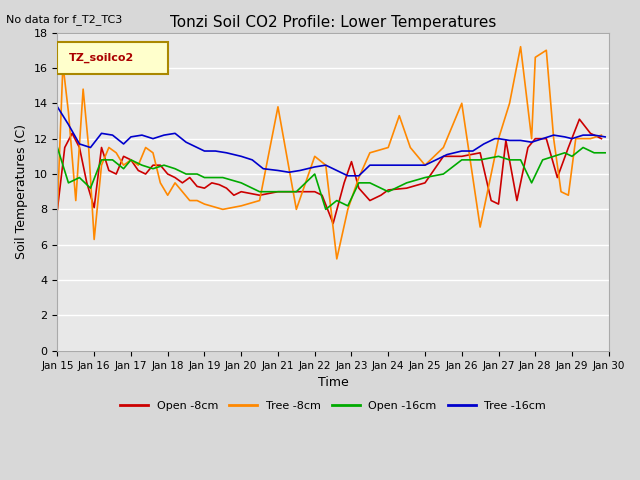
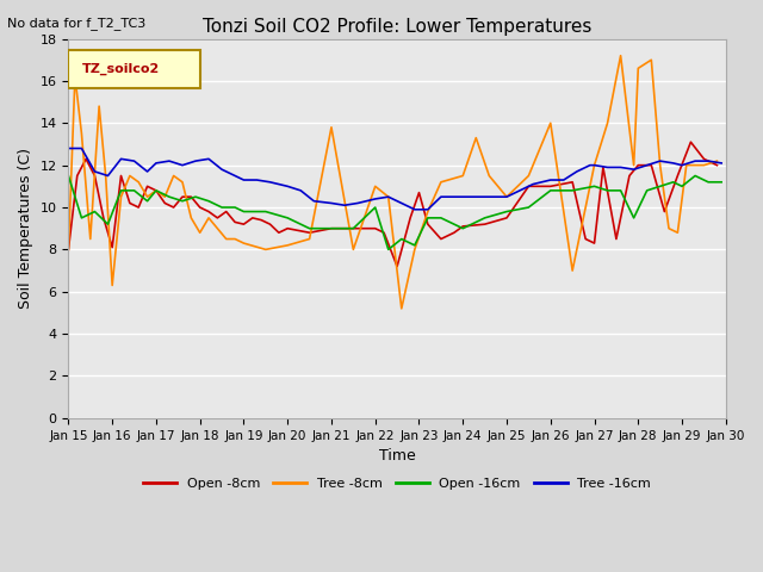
Tree -16cm/Jan 15: 13.8 -> 12.8
